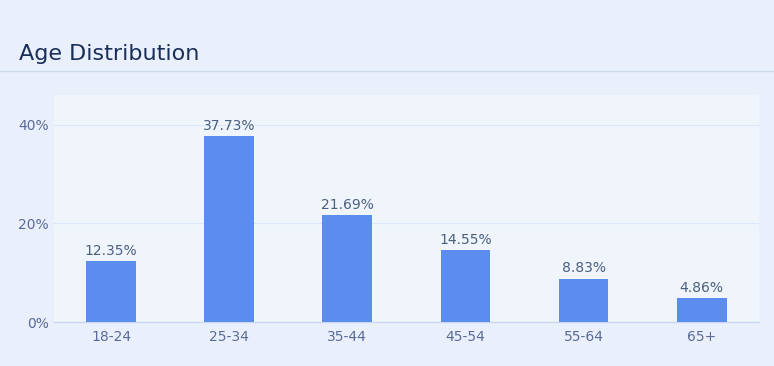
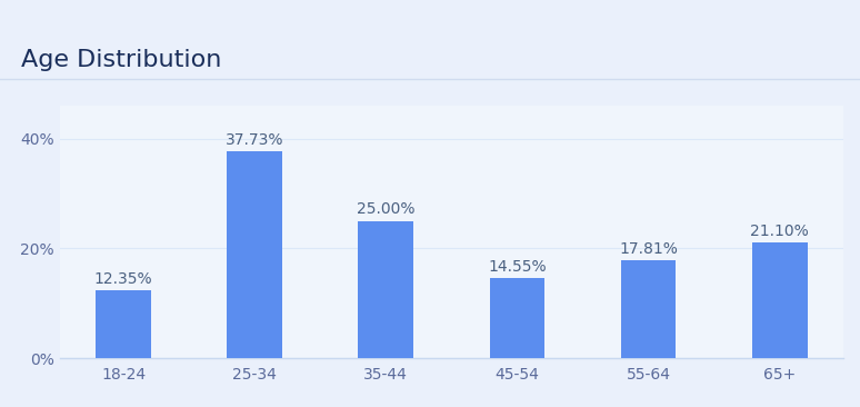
35-44: 21.69% -> 25.00%
55-64: 8.83% -> 17.81%
65+: 4.86% -> 21.10%
